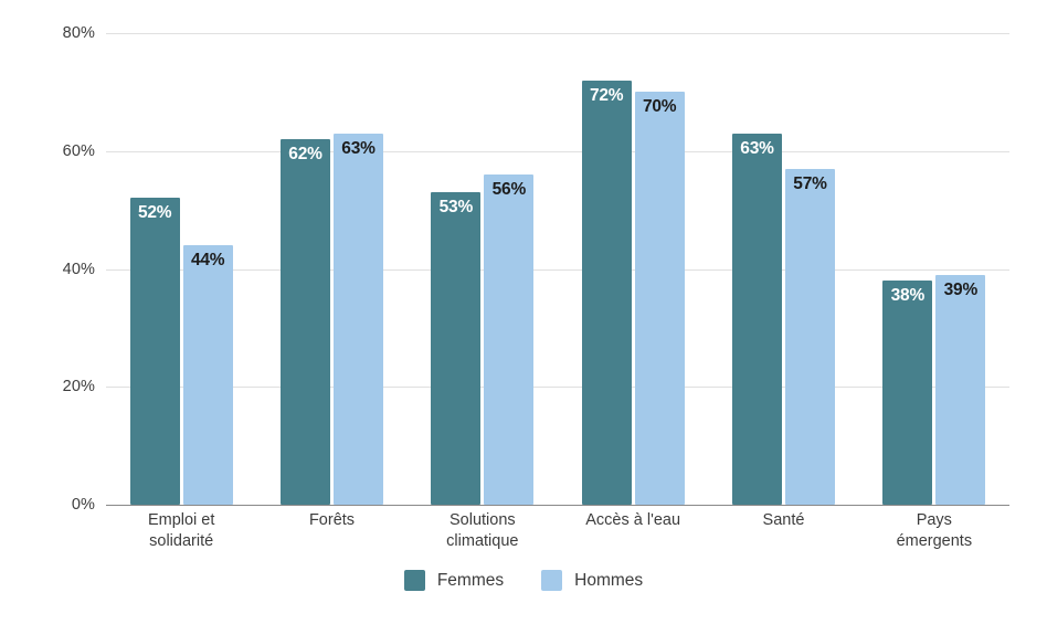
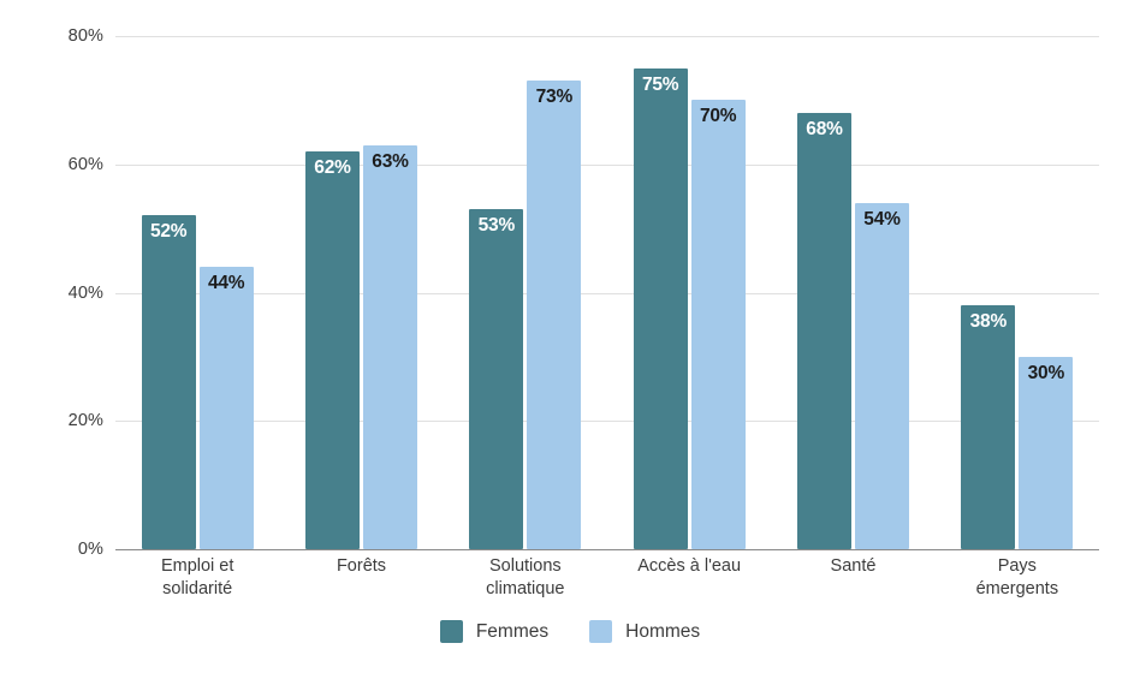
Hommes/Solutions climatique: 56% -> 73%
Femmes/Accès à l'eau: 72% -> 75%
Femmes/Santé: 63% -> 68%
Hommes/Santé: 57% -> 54%
Hommes/Pays émergents: 39% -> 30%
